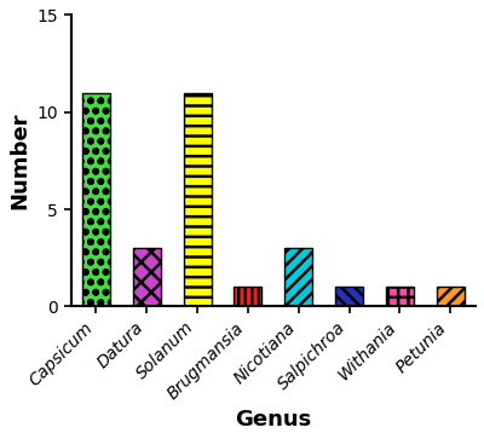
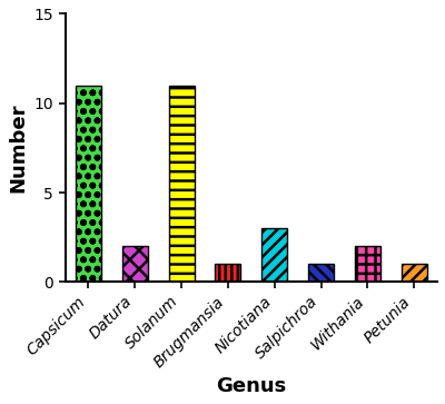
Datura: 3 -> 2
Withania: 1 -> 2
